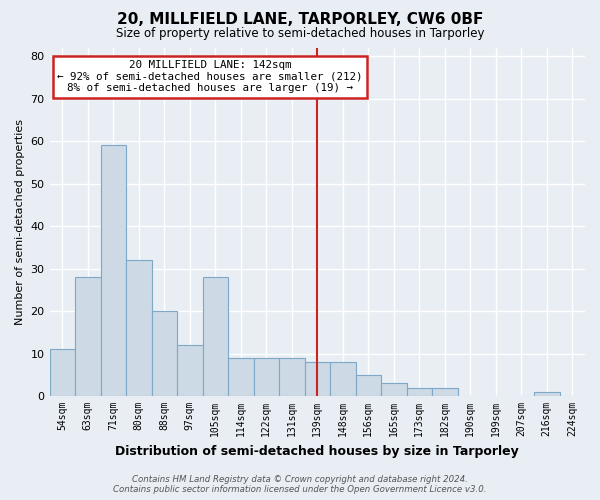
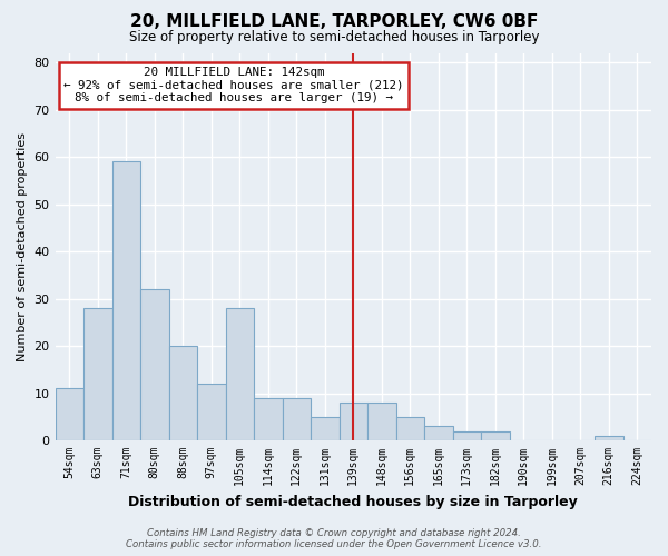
131sqm: 9 -> 5
